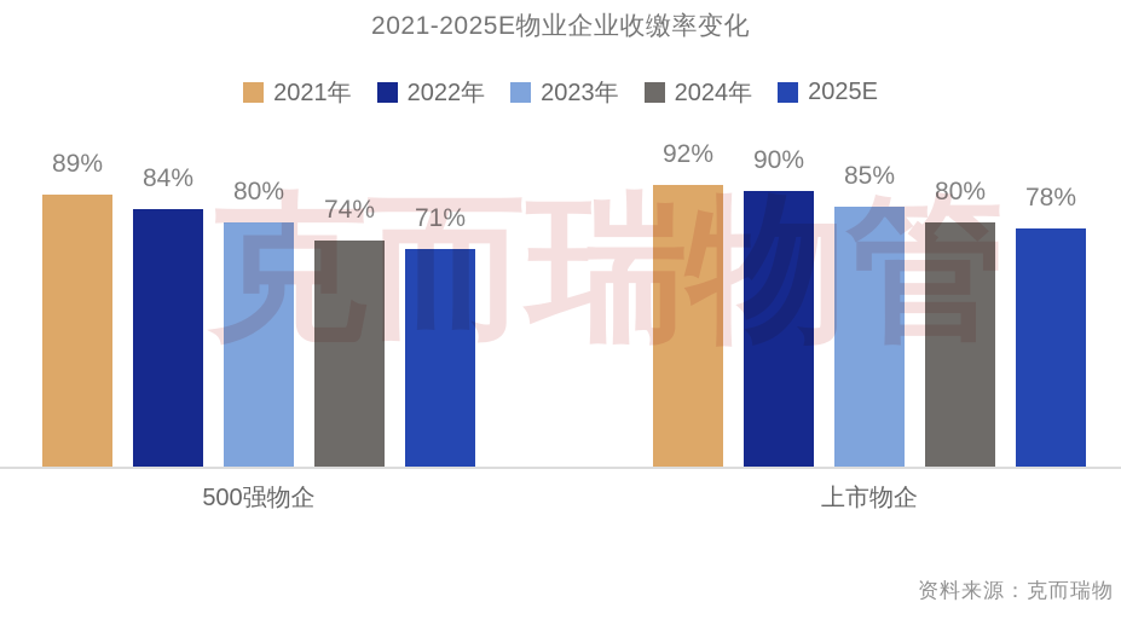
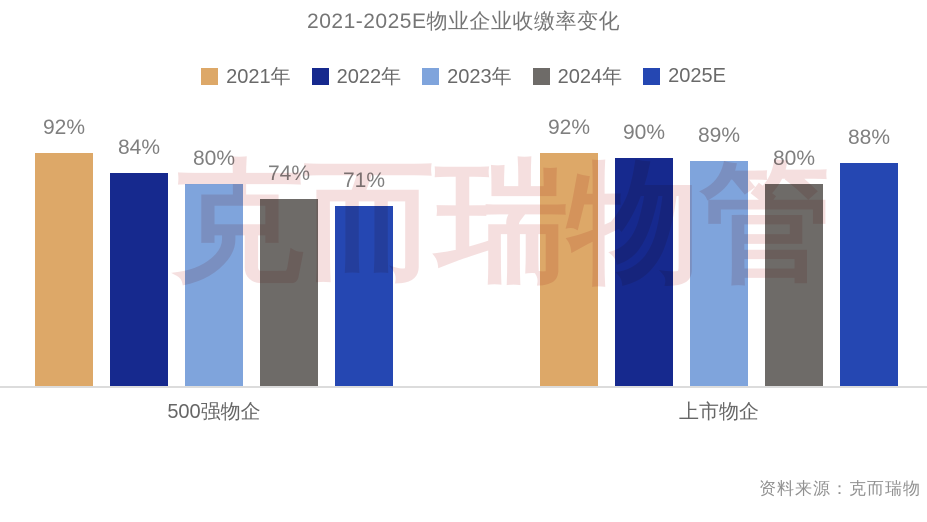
2021年/500强物企: 89% -> 92%
2023年/上市物企: 85% -> 89%
2025E/上市物企: 78% -> 88%
